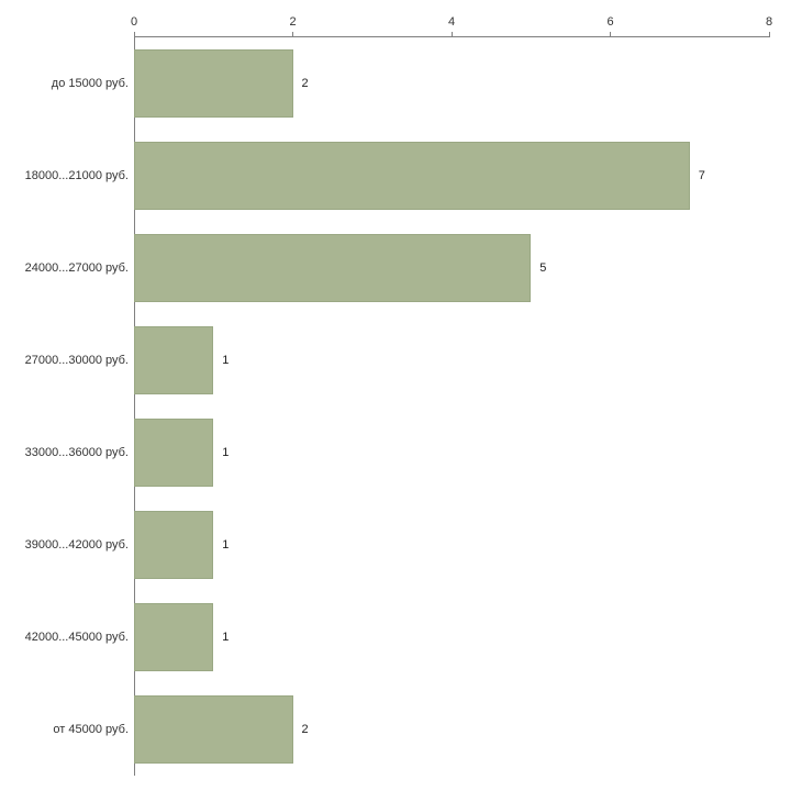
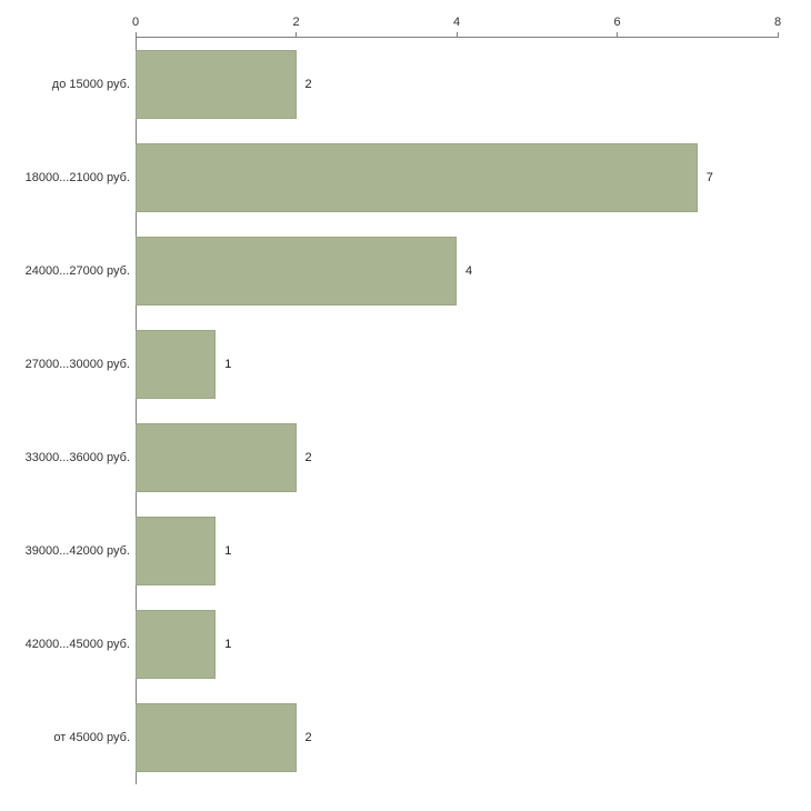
24000...27000 руб.: 5 -> 4
33000...36000 руб.: 1 -> 2
